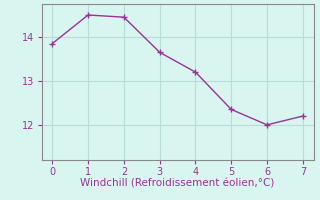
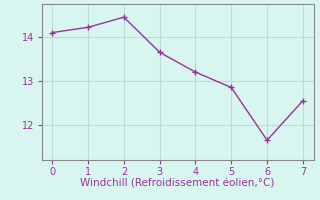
0: 13.85 -> 14.10
1: 14.50 -> 14.22
5: 12.35 -> 12.85
6: 12.00 -> 11.65
7: 12.20 -> 12.55
